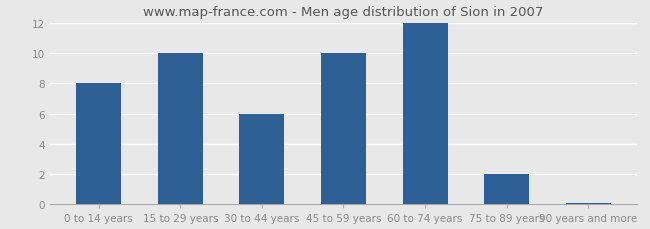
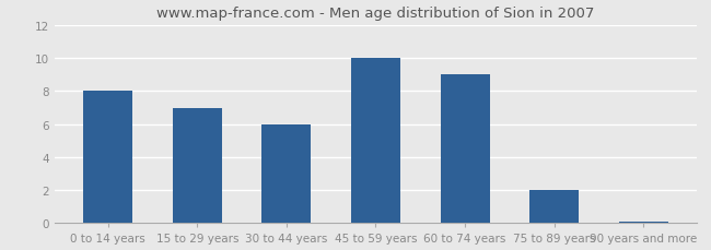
15 to 29 years: 10.0 -> 7.0
60 to 74 years: 12.0 -> 9.0
